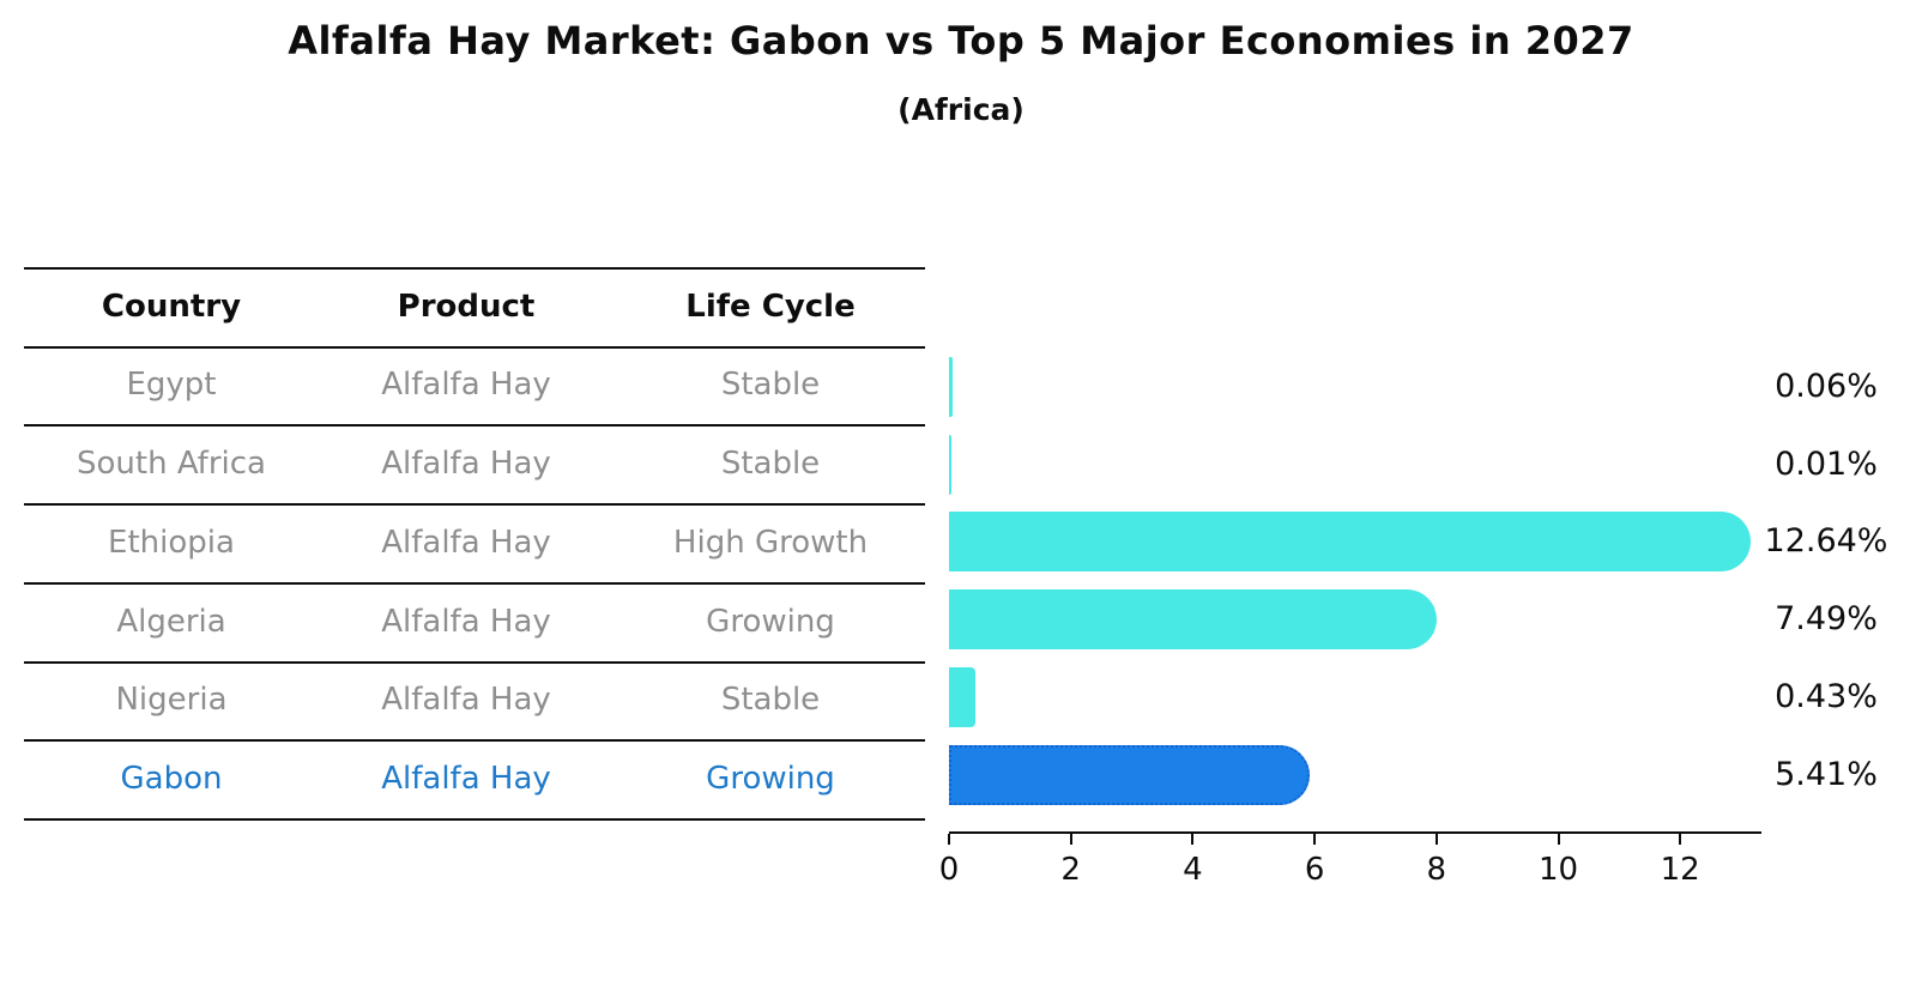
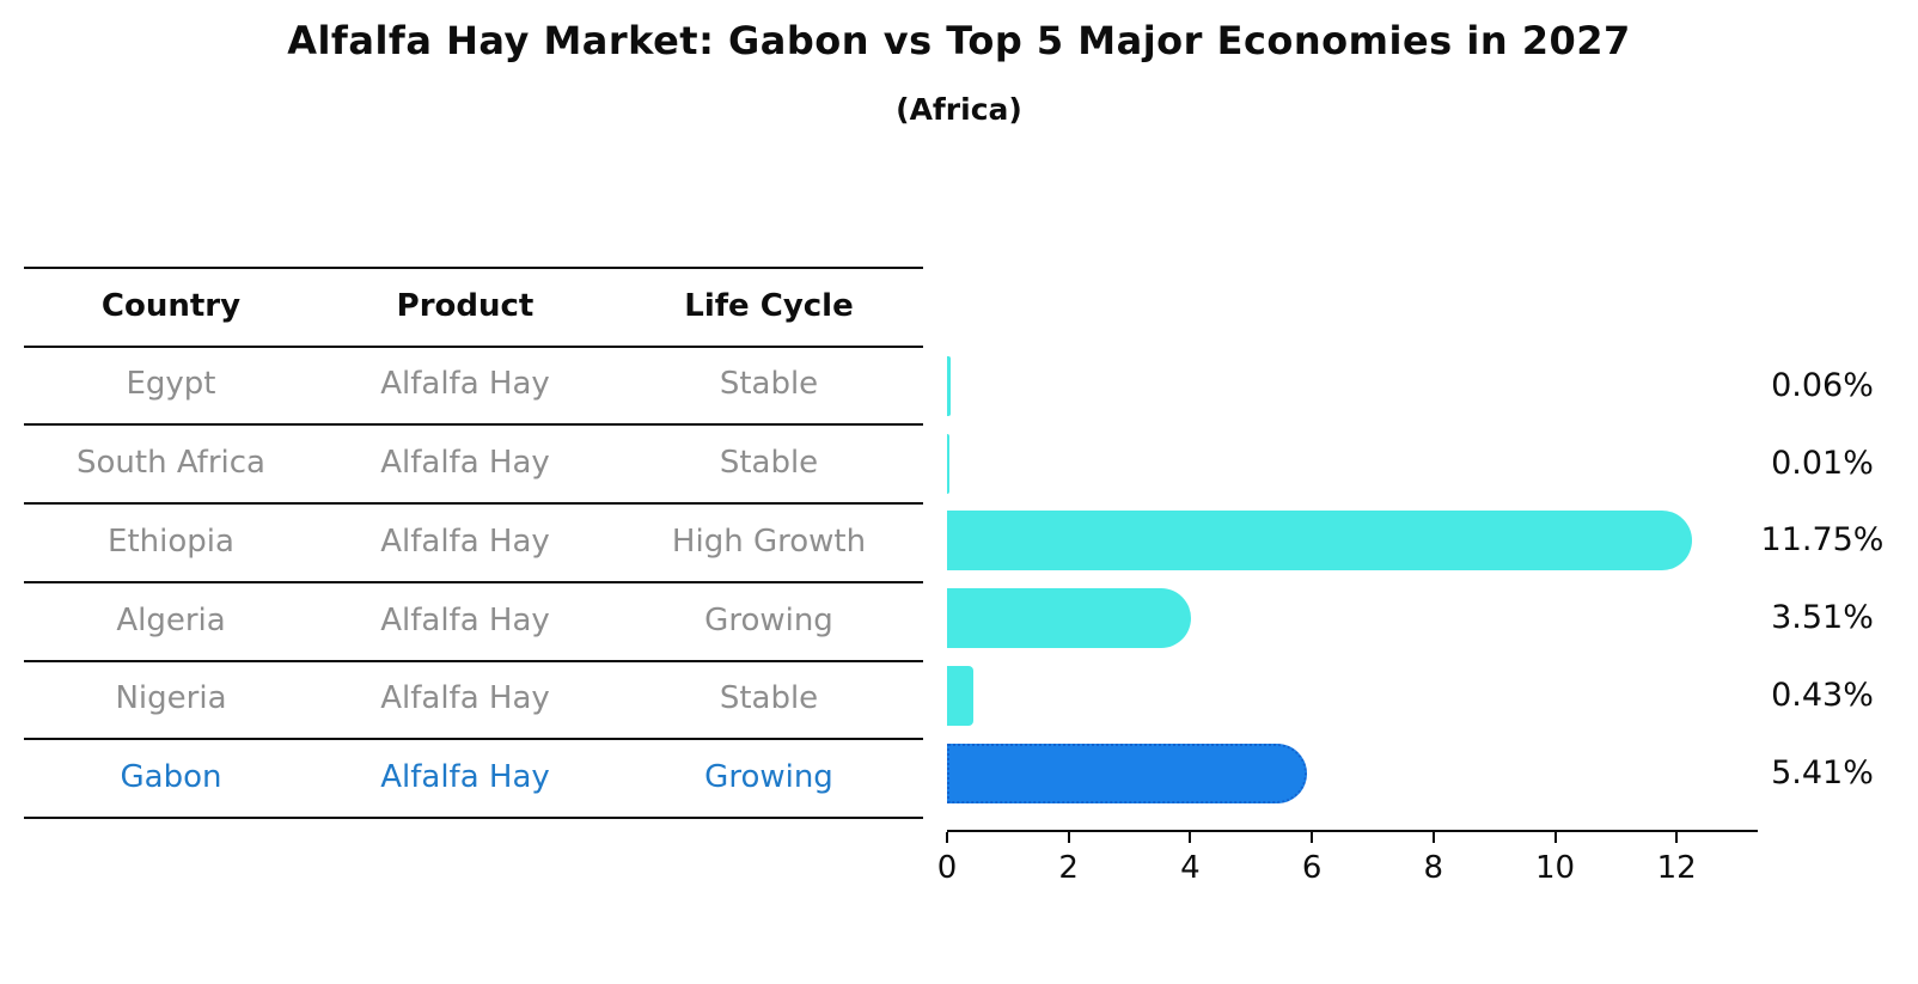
Ethiopia: 12.64% -> 11.75%
Algeria: 7.49% -> 3.51%
